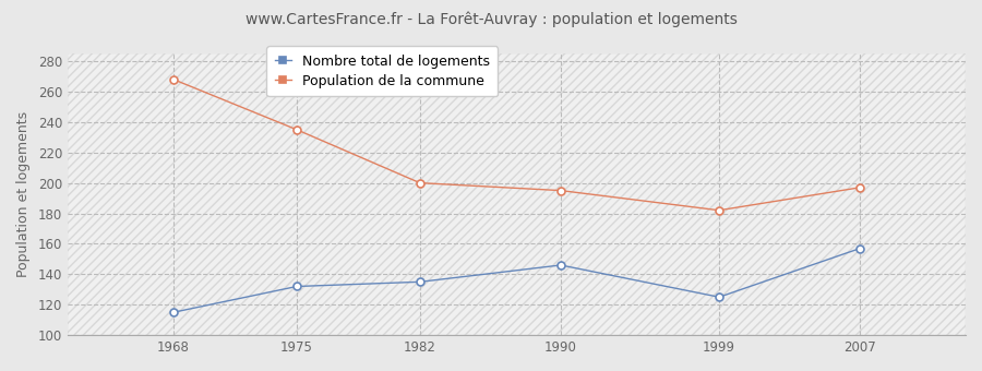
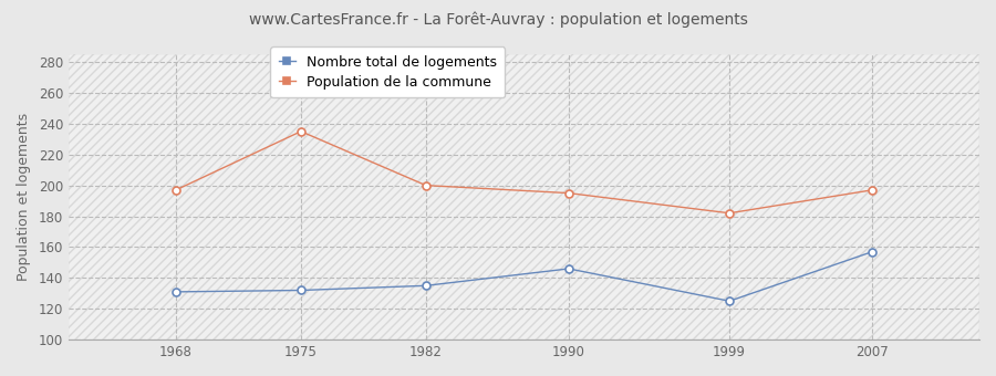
Nombre total de logements/1968: 115 -> 131
Population de la commune/1968: 268 -> 197
